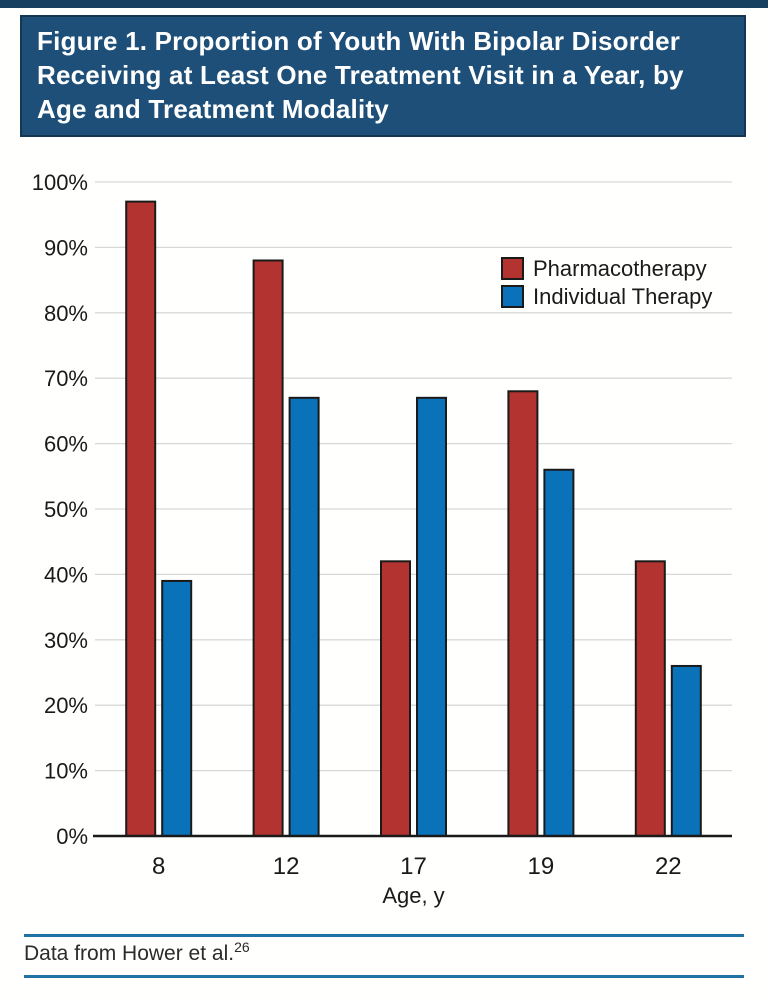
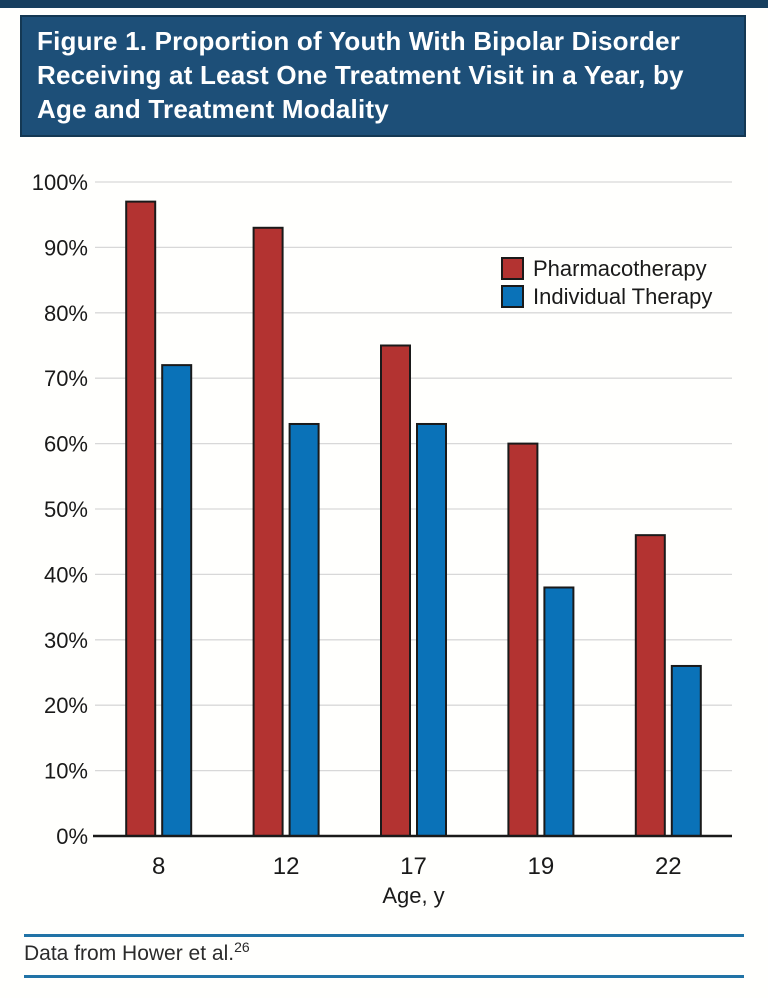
Individual Therapy/8: 39% -> 72%
Pharmacotherapy/12: 88% -> 93%
Individual Therapy/12: 67% -> 63%
Pharmacotherapy/17: 42% -> 75%
Individual Therapy/17: 67% -> 63%
Pharmacotherapy/19: 68% -> 60%
Individual Therapy/19: 56% -> 38%
Pharmacotherapy/22: 42% -> 46%
